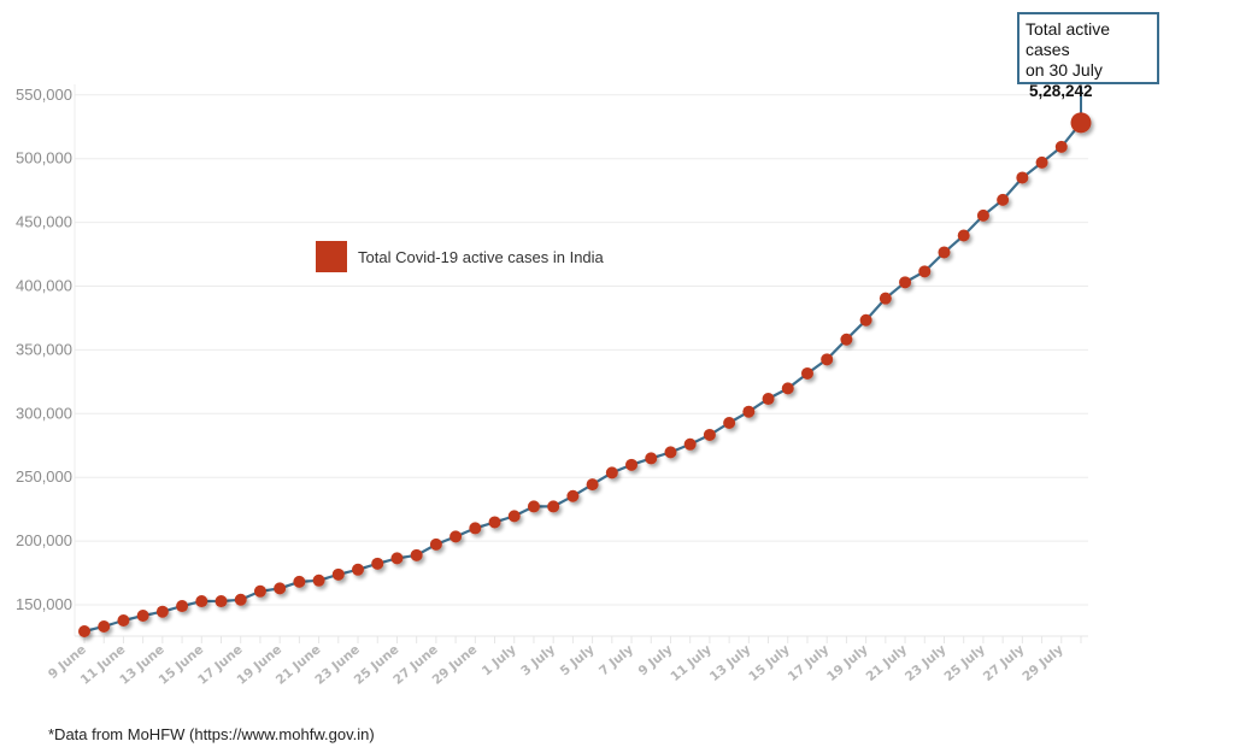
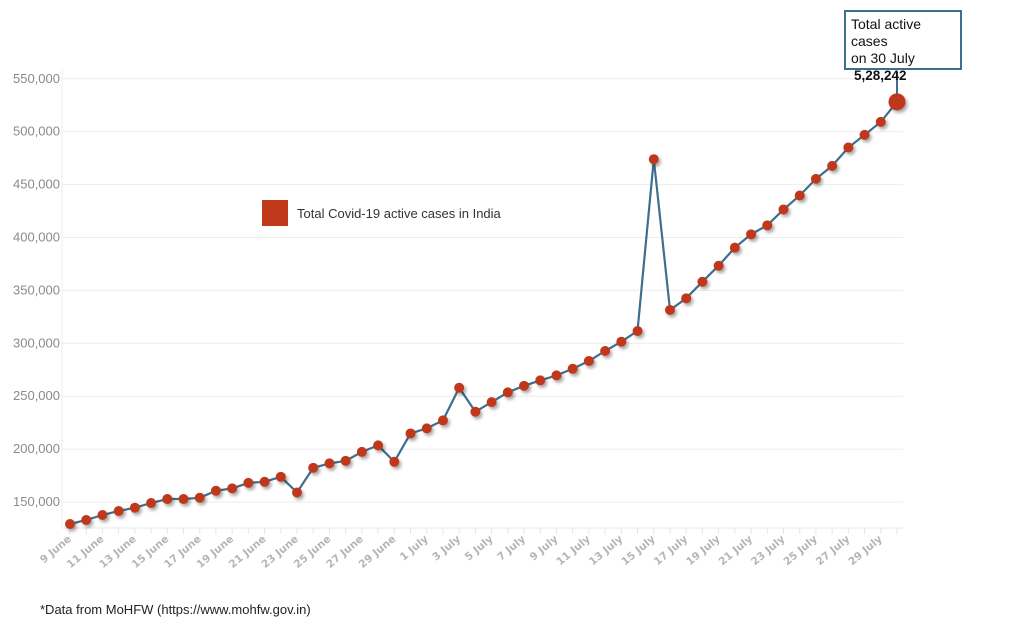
23 June: 178000 -> 159000
29 June: 210000 -> 188000
3 July: 227000 -> 258000
15 July: 320000 -> 474000
